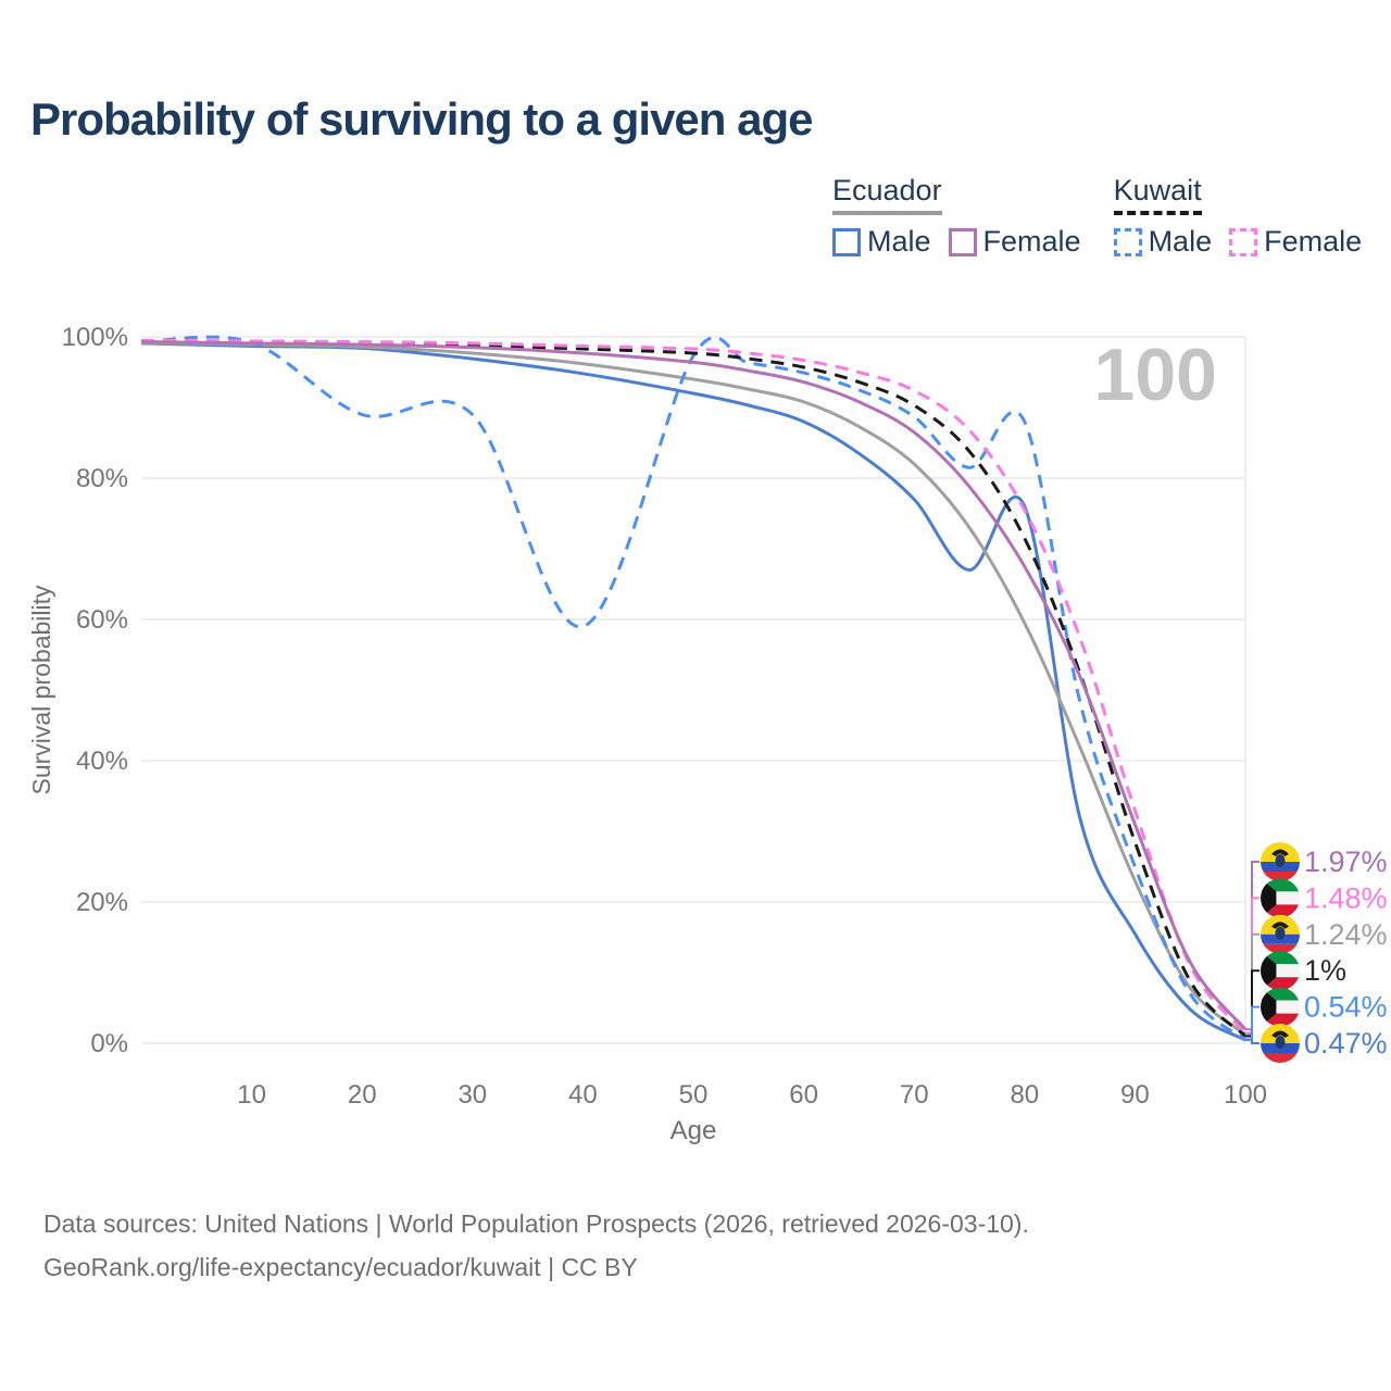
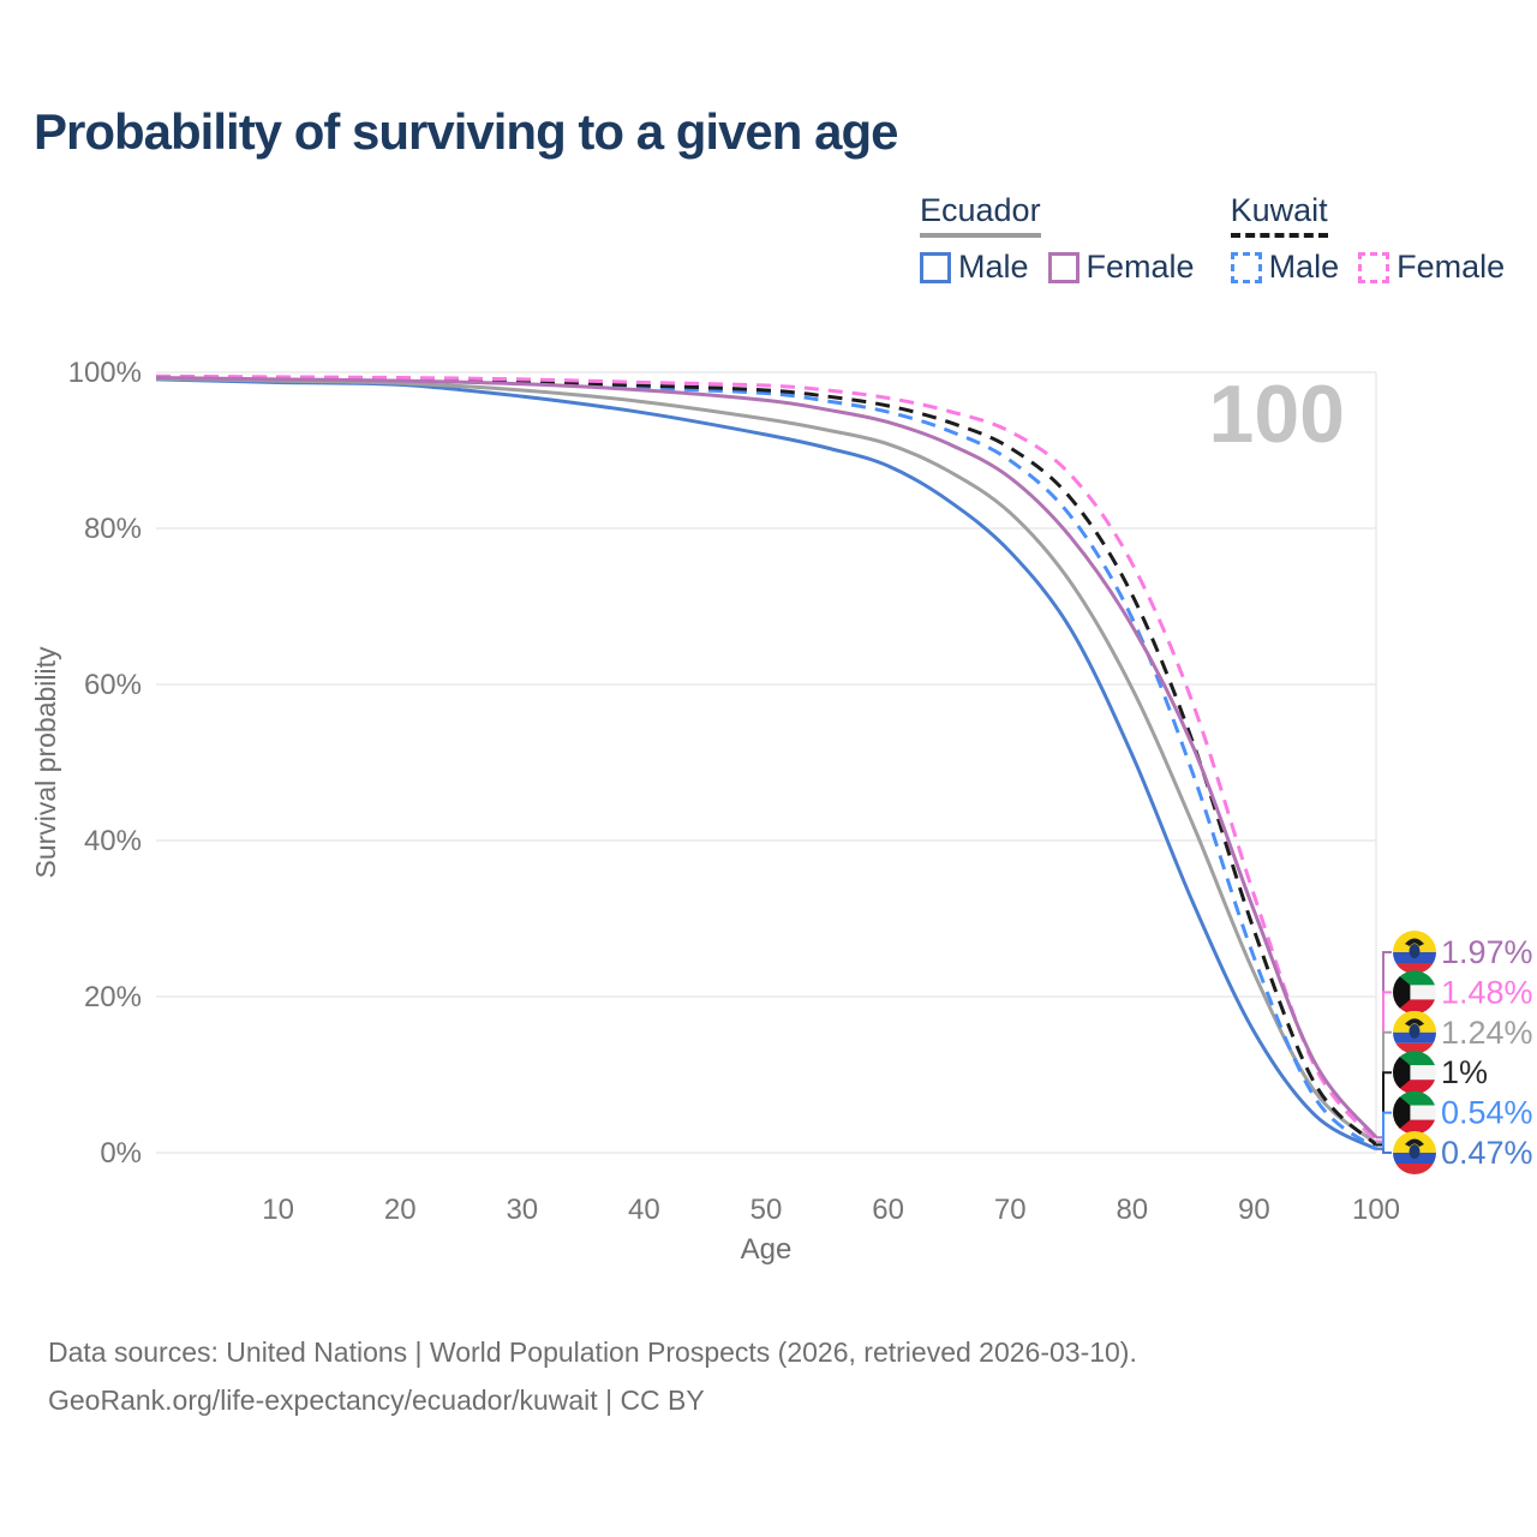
Kuwait Male/20: 89% -> 99%
Kuwait Male/30: 89% -> 99%
Kuwait Male/40: 59% -> 98%
Ecuador Male/80: 76% -> 51%
Kuwait Male/80: 88% -> 68%
